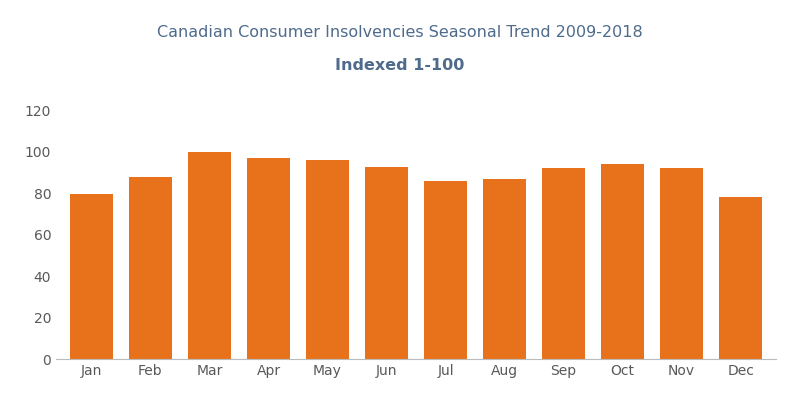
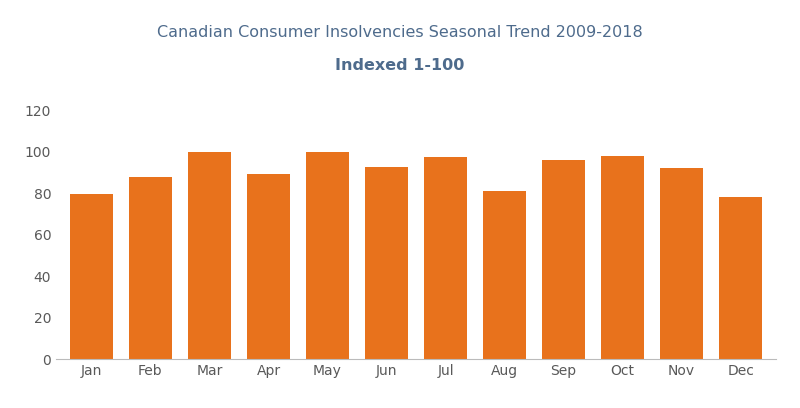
Apr: 97.0 -> 89.5
May: 96.0 -> 100.0
Jul: 86.0 -> 97.5
Aug: 87.0 -> 81.0
Sep: 92.0 -> 96.0
Oct: 94.0 -> 98.0
